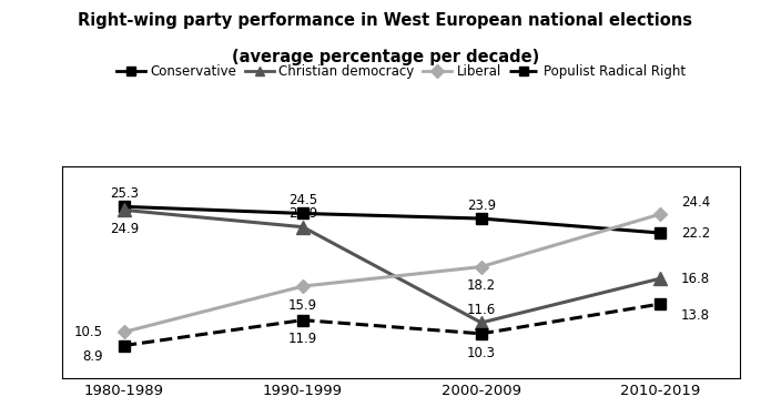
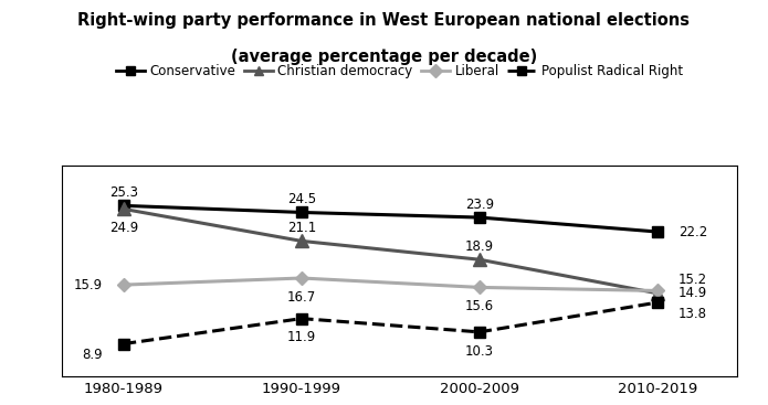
Liberal/1980-1989: 10.5 -> 15.9
Christian democracy/1990-1999: 22.9 -> 21.1
Liberal/1990-1999: 15.9 -> 16.7
Christian democracy/2000-2009: 11.6 -> 18.9
Liberal/2000-2009: 18.2 -> 15.6
Christian democracy/2010-2019: 16.8 -> 14.9
Liberal/2010-2019: 24.4 -> 15.2
